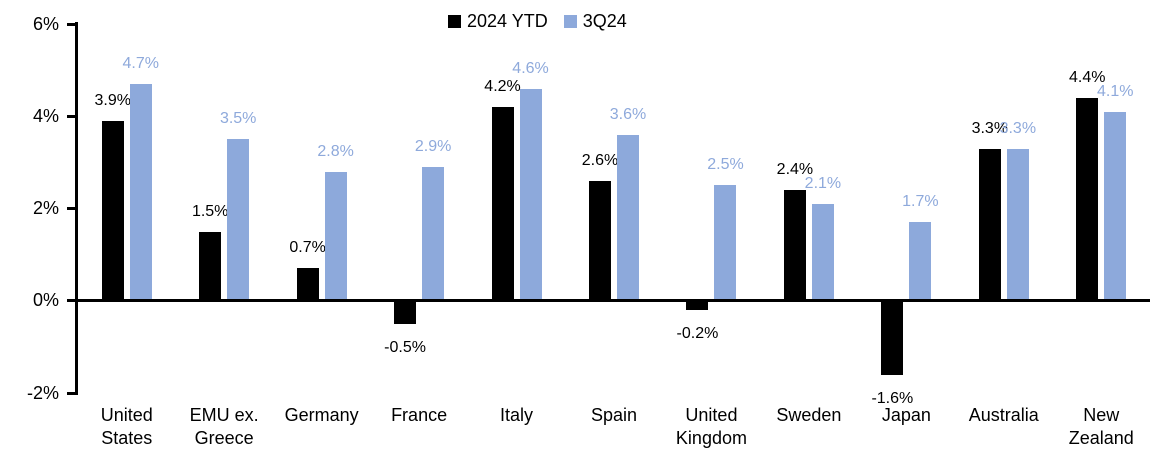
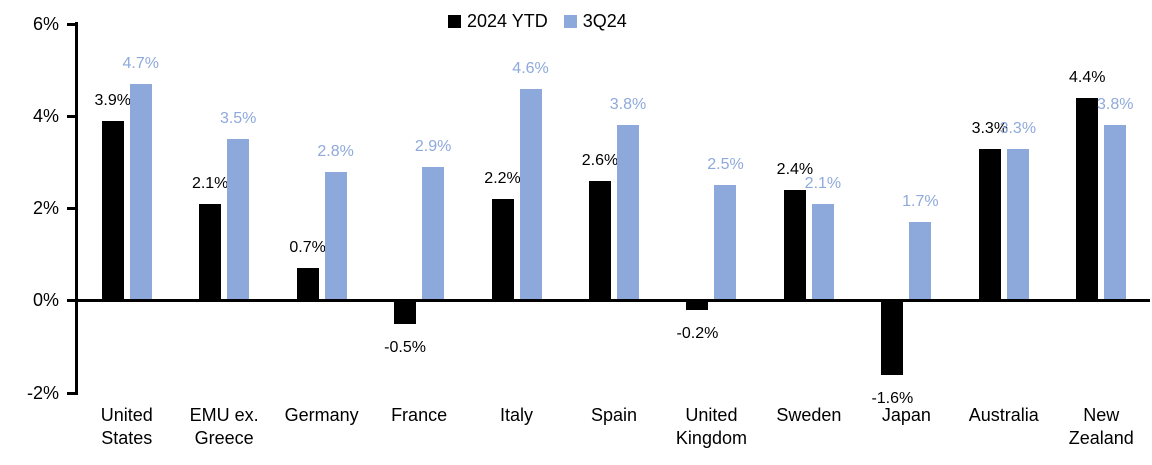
2024 YTD/EMU ex. Greece: 1.5% -> 2.1%
2024 YTD/Italy: 4.2% -> 2.2%
3Q24/Spain: 3.6% -> 3.8%
3Q24/New Zealand: 4.1% -> 3.8%
